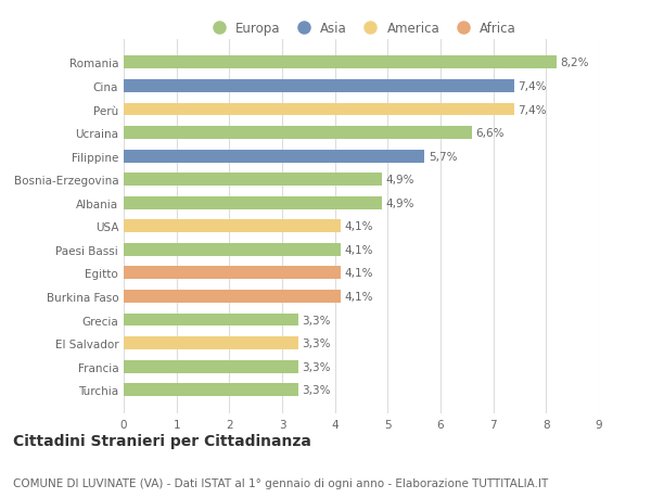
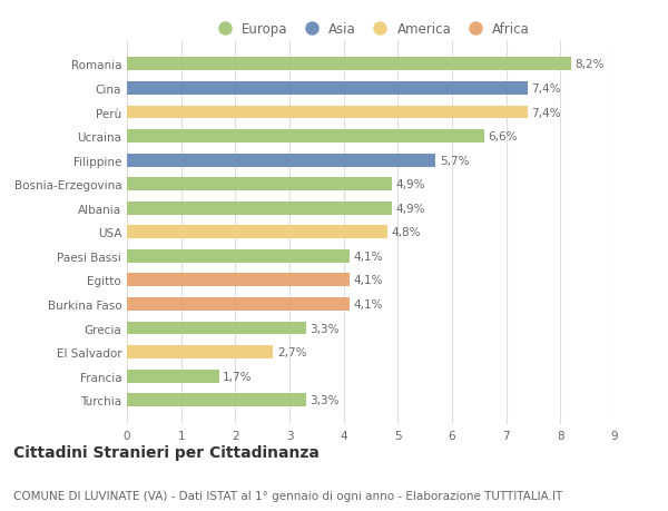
USA: 4,1% -> 4,8%
El Salvador: 3,3% -> 2,7%
Francia: 3,3% -> 1,7%
